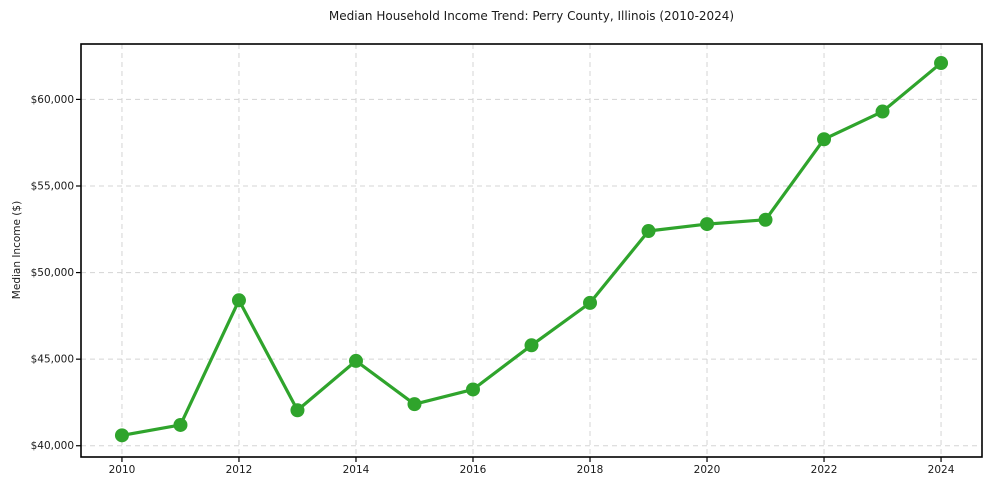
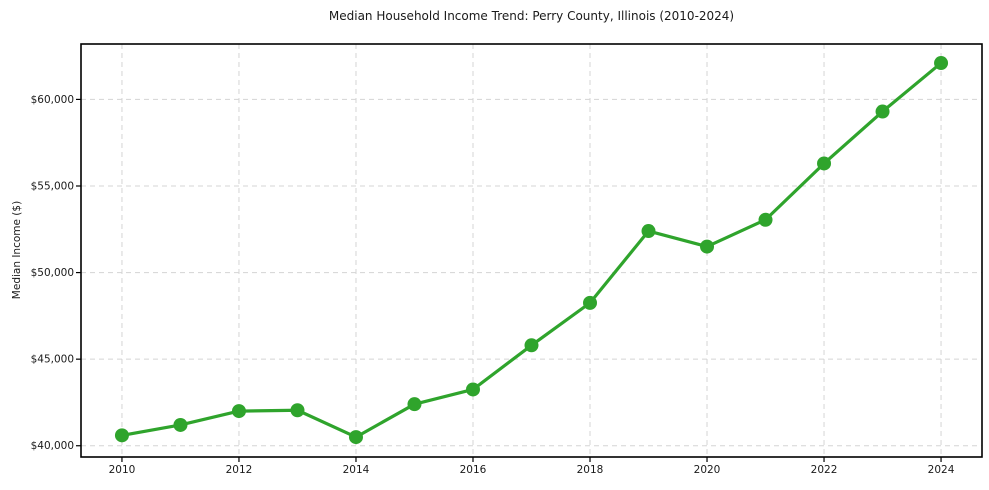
2012: $48400 -> $42000
2014: $44900 -> $40500
2020: $52800 -> $51500
2022: $57700 -> $56300
